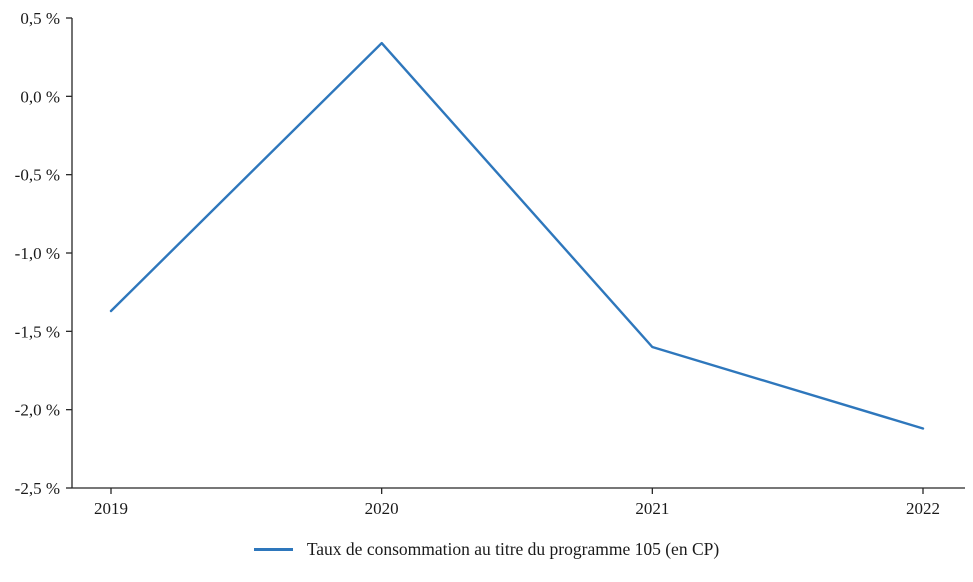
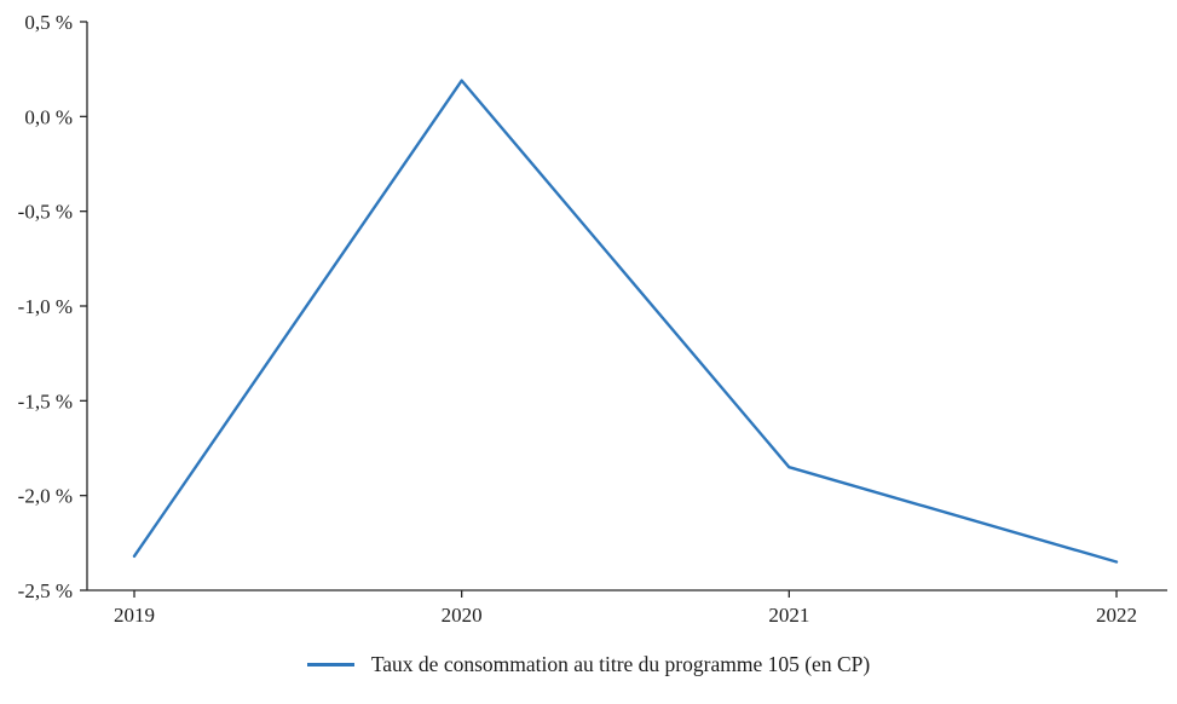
2019: -1,37% -> -2,32%
2020: 0,34% -> 0,19%
2021: -1,60% -> -1,85%
2022: -2,12% -> -2,35%
